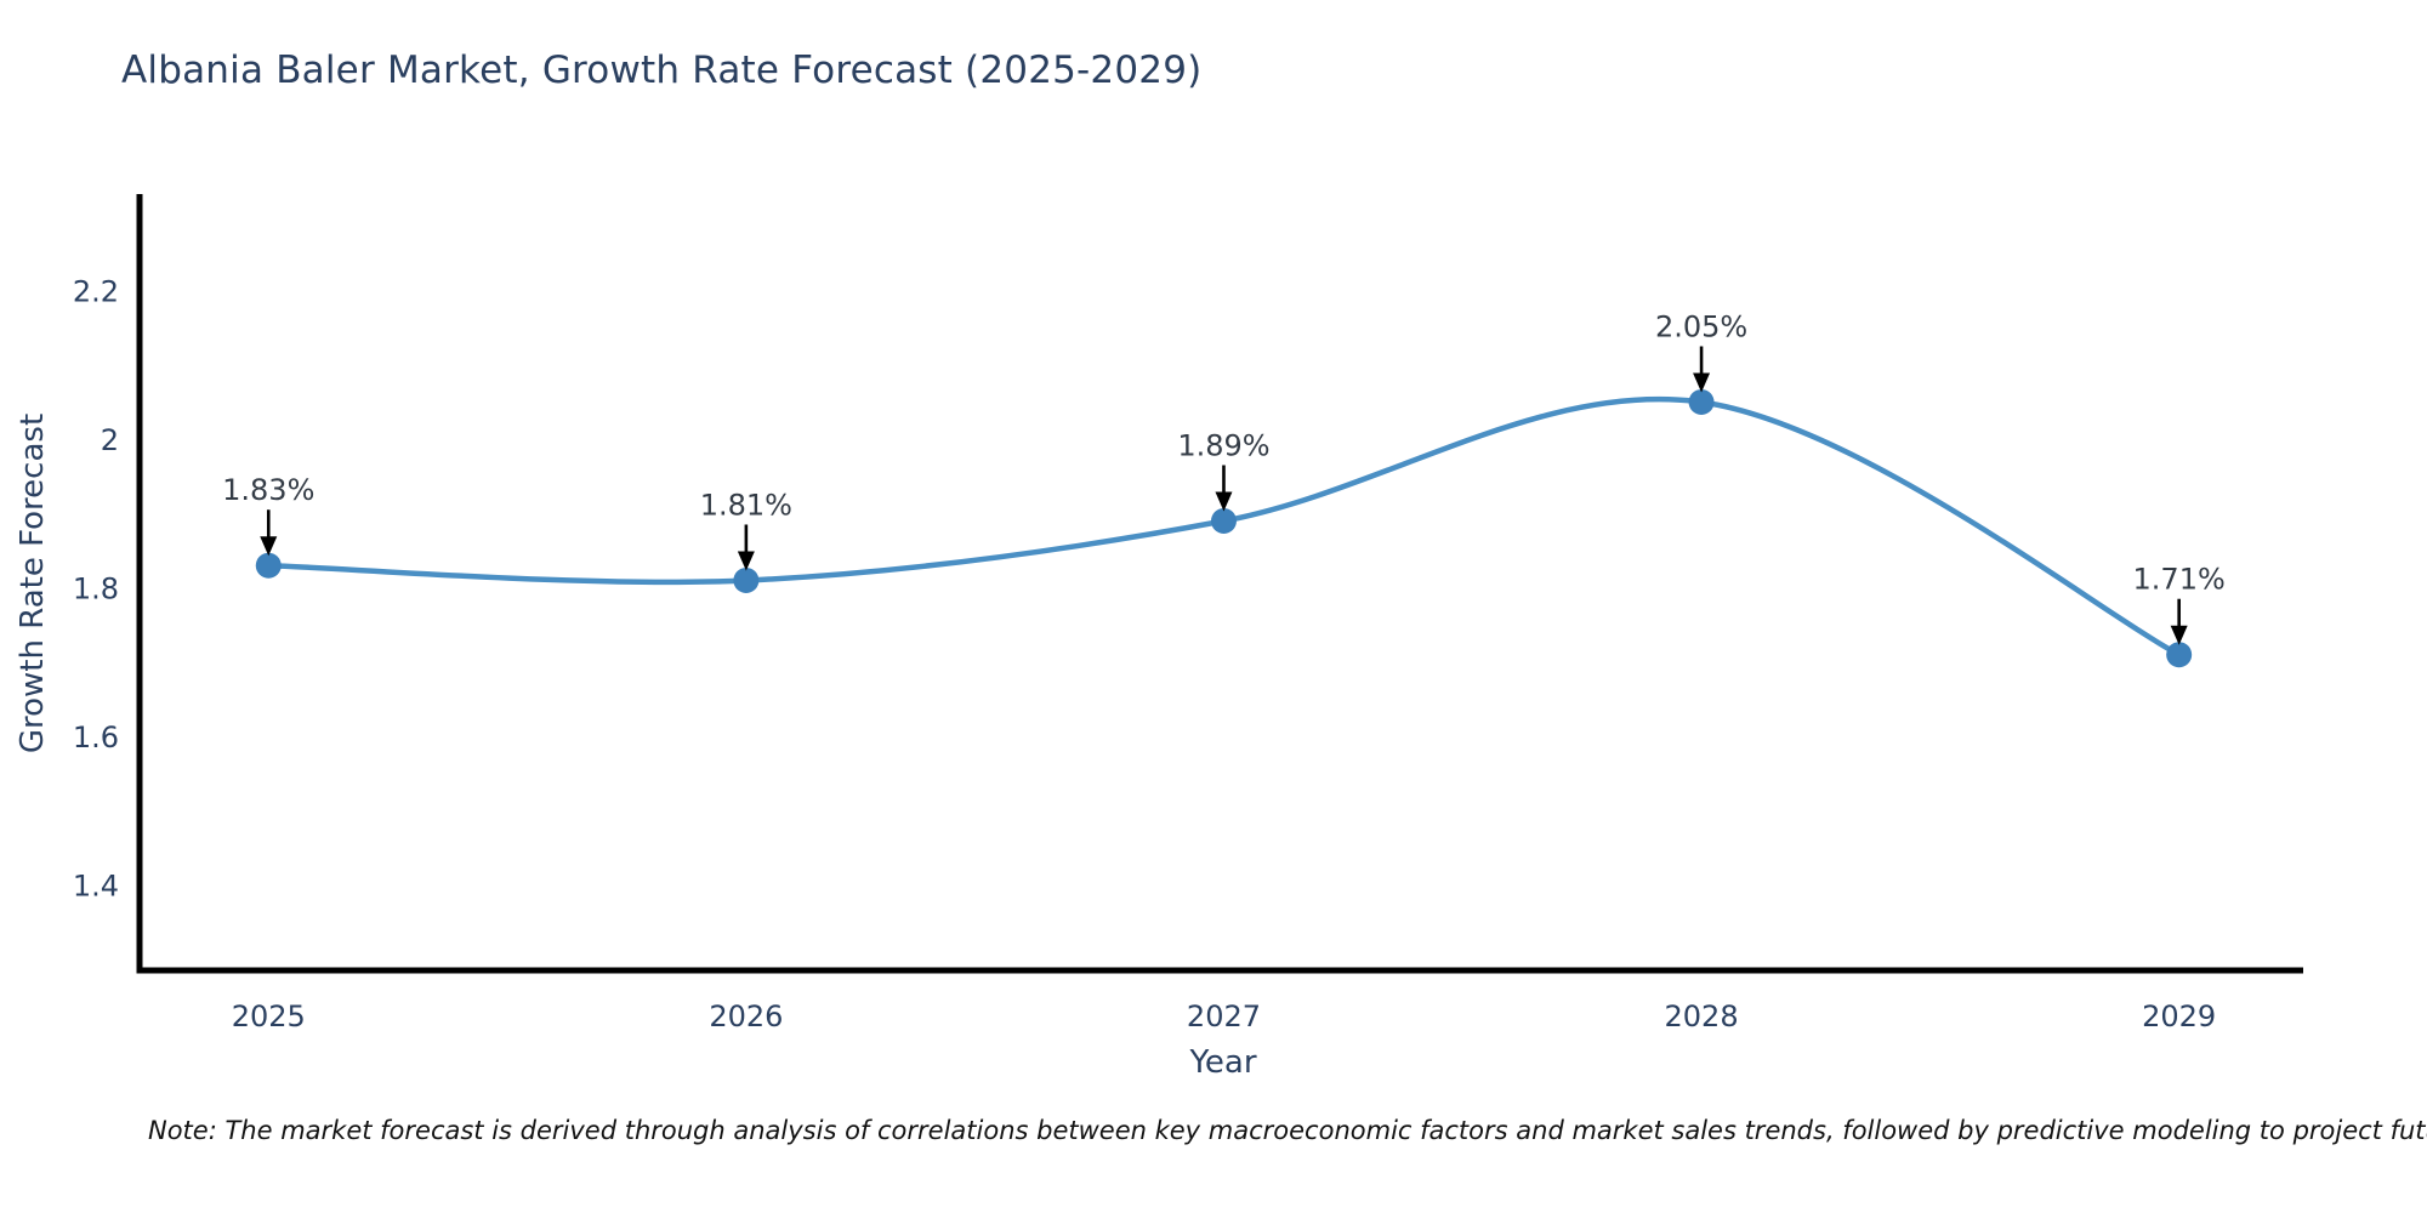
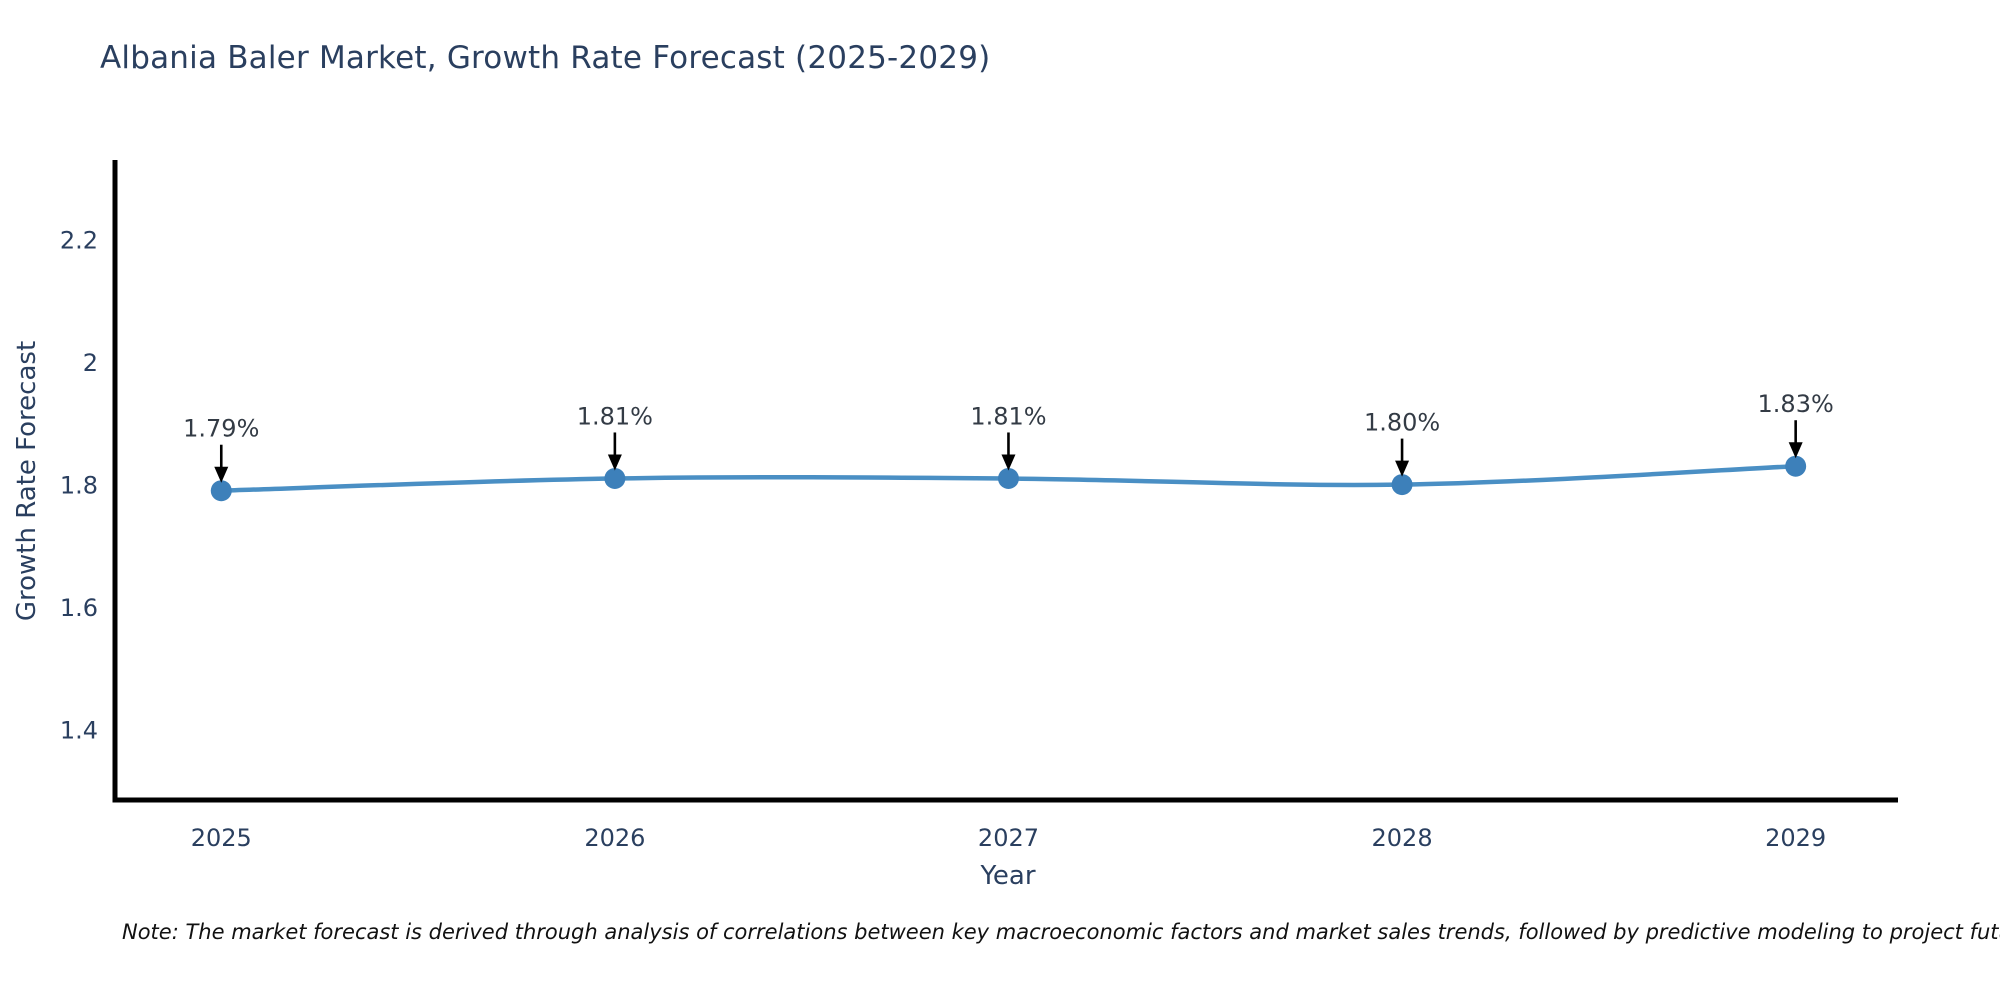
2025: 1.83% -> 1.79%
2027: 1.89% -> 1.81%
2028: 2.05% -> 1.80%
2029: 1.71% -> 1.83%
